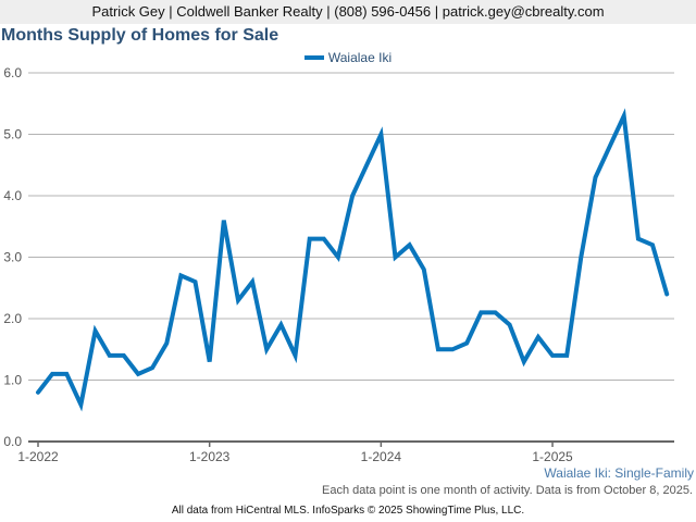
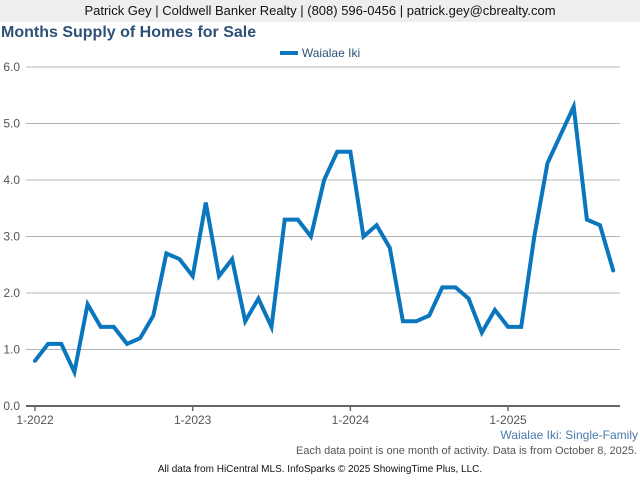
1-2023: 1.3 -> 2.3
1-2024: 5.0 -> 4.5
